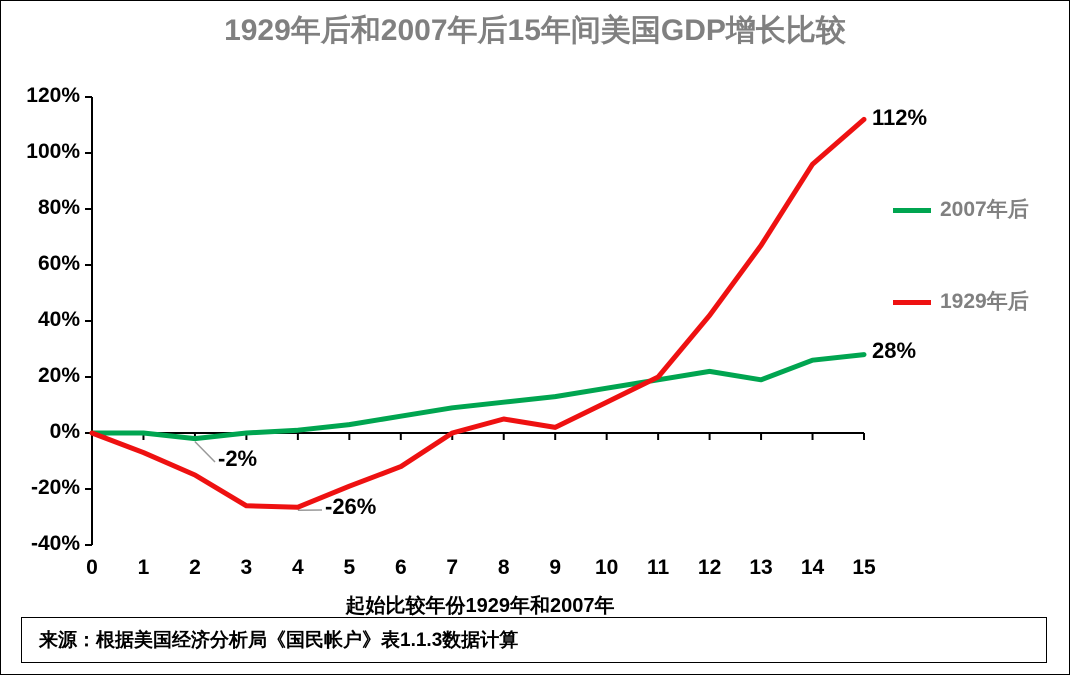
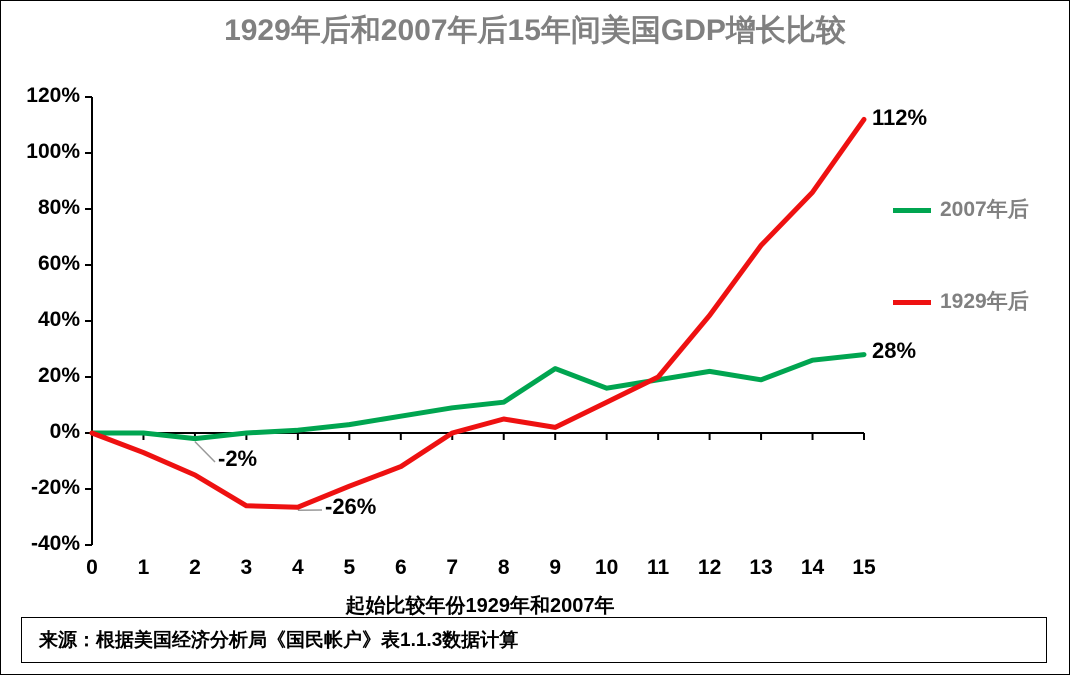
2007年后/9: 13% -> 23%
1929年后/14: 96% -> 86%
